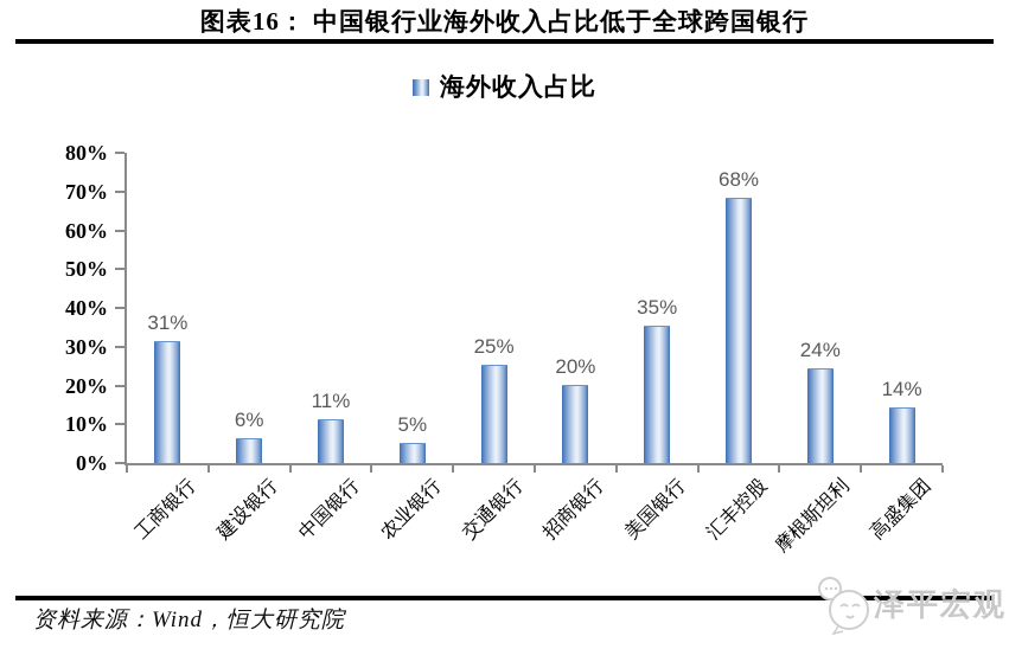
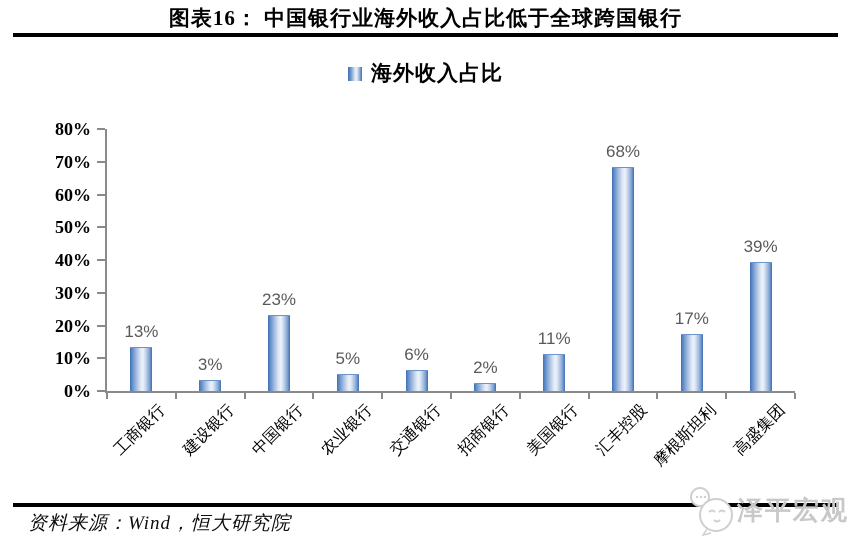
工商银行: 31% -> 13%
建设银行: 6% -> 3%
中国银行: 11% -> 23%
交通银行: 25% -> 6%
招商银行: 20% -> 2%
美国银行: 35% -> 11%
摩根斯坦利: 24% -> 17%
高盛集团: 14% -> 39%
